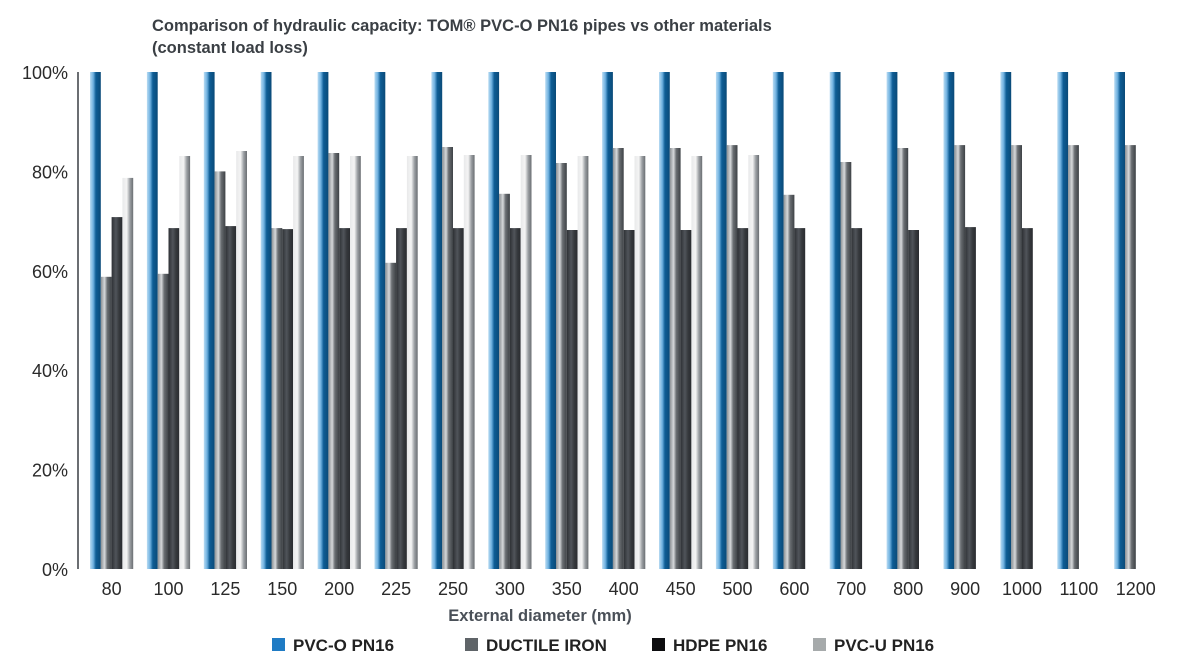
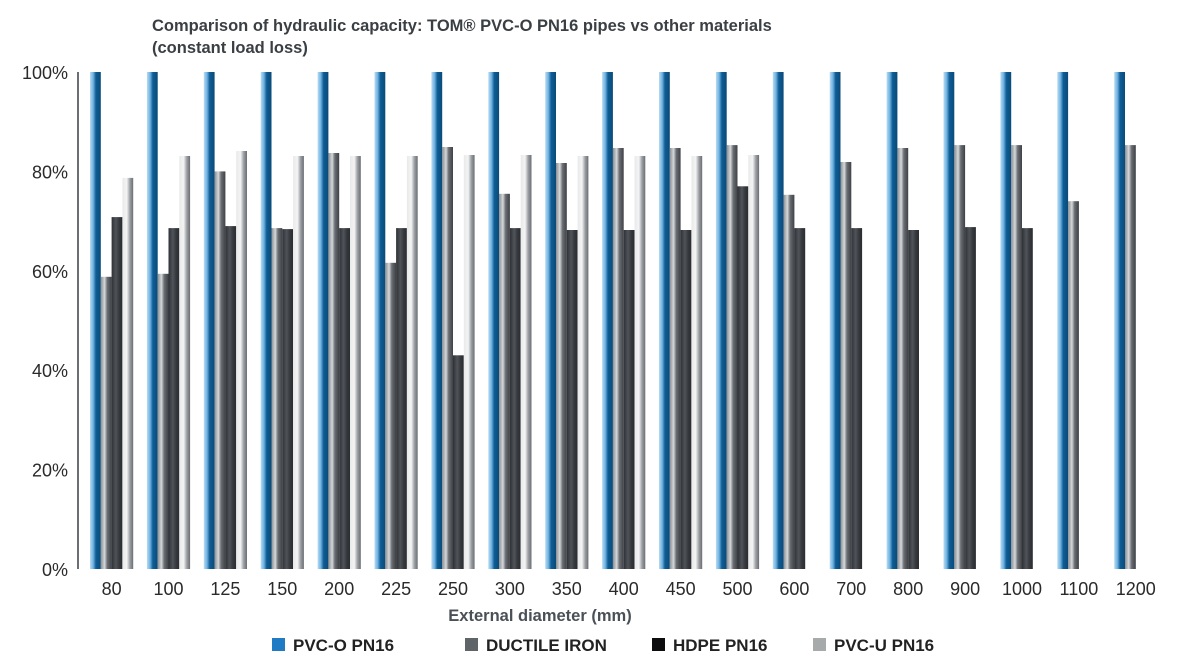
HDPE PN16/250: 69% -> 43%
HDPE PN16/500: 69% -> 77%
DUCTILE IRON/1100: 85% -> 74%
